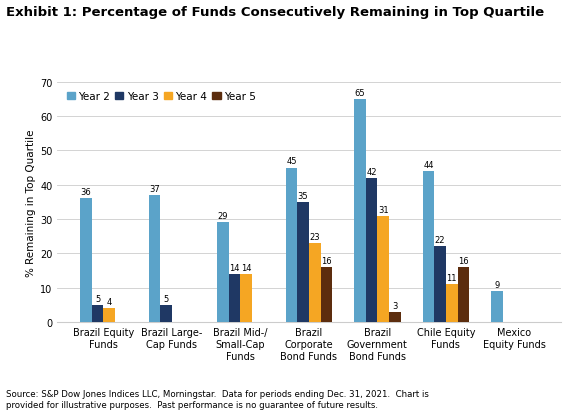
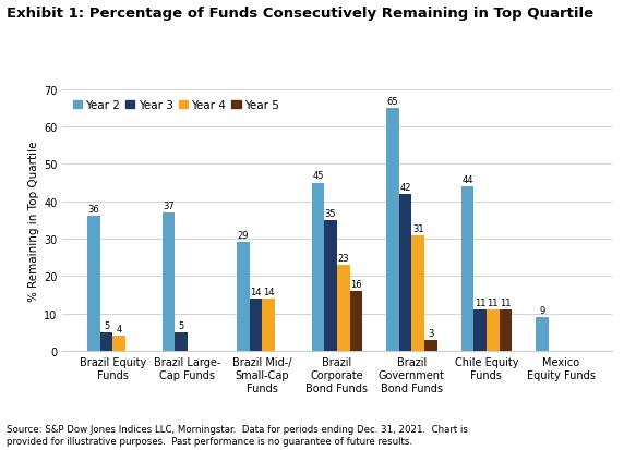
Year 3/Chile Equity Funds: 22 -> 11
Year 5/Chile Equity Funds: 16 -> 11
